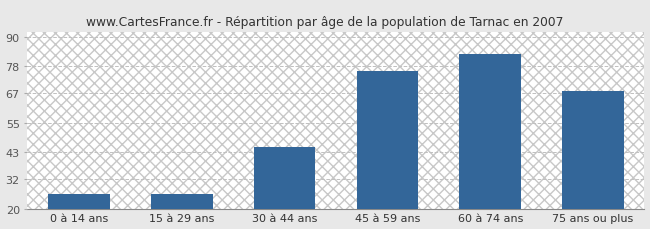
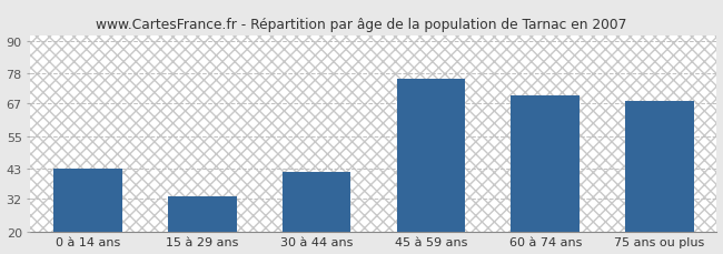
0 à 14 ans: 26 -> 43
15 à 29 ans: 26 -> 33
30 à 44 ans: 45 -> 42
60 à 74 ans: 83 -> 70
